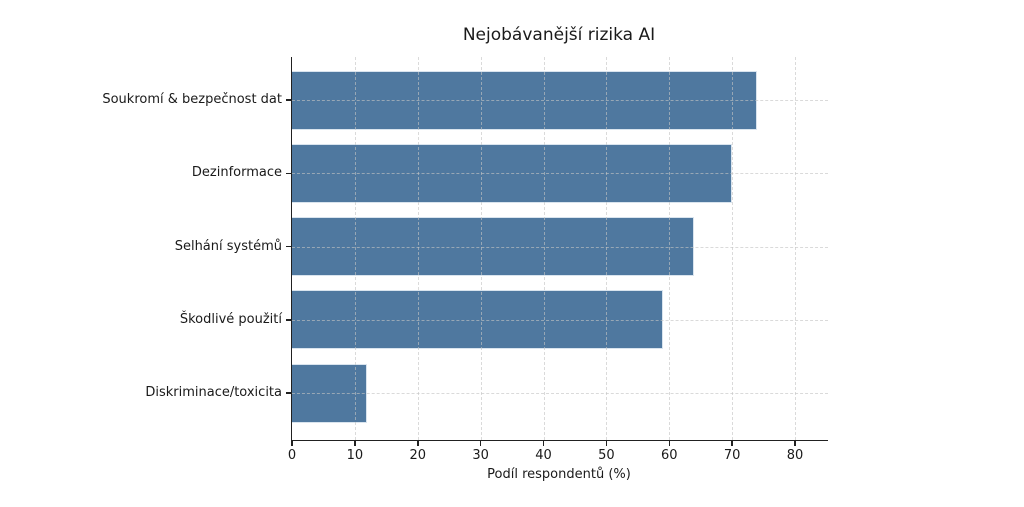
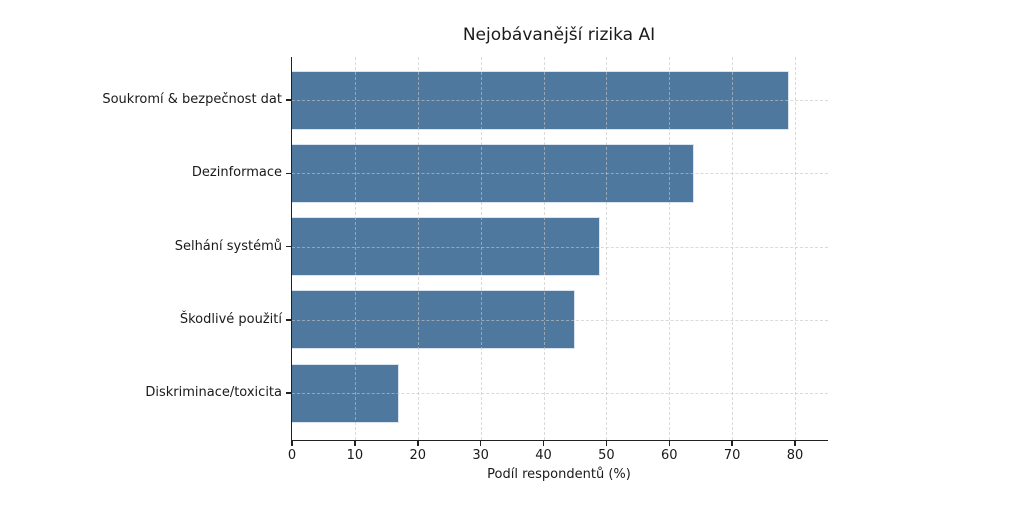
Soukromí & bezpečnost dat: 74 -> 79
Dezinformace: 70 -> 64
Selhání systémů: 64 -> 49
Škodlivé použití: 59 -> 45
Diskriminace/toxicita: 12 -> 17
